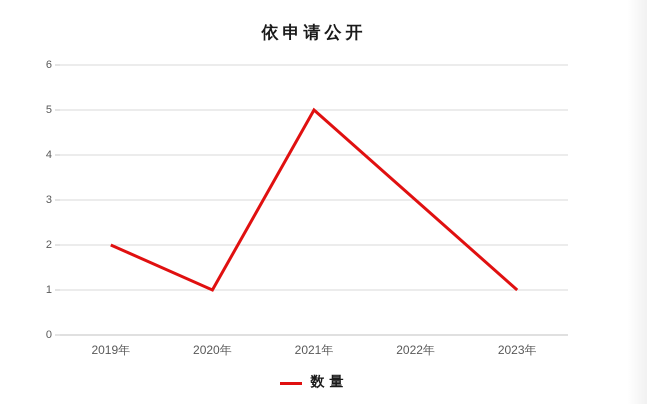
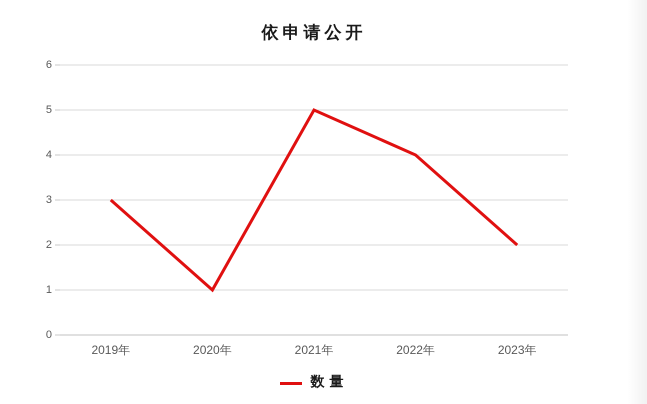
2019年: 2 -> 3
2022年: 3 -> 4
2023年: 1 -> 2
